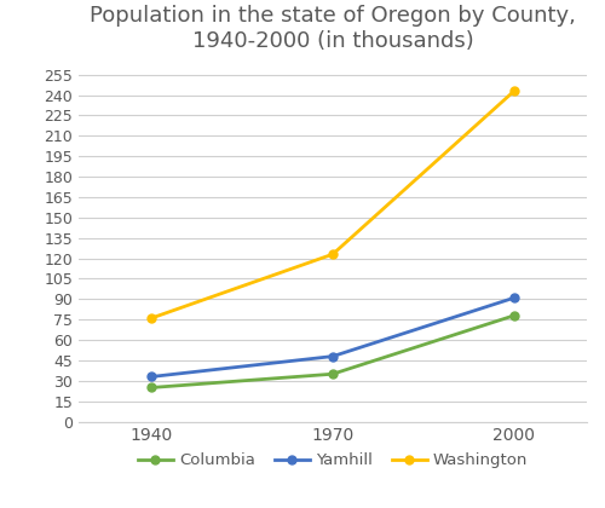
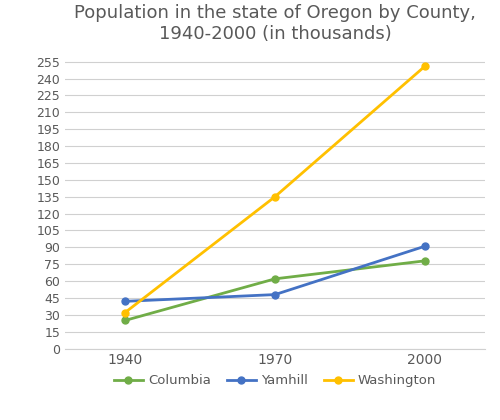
Yamhill/1940: 33 -> 42
Washington/1940: 76 -> 32
Columbia/1970: 35 -> 62
Washington/1970: 123 -> 135
Washington/2000: 243 -> 251
